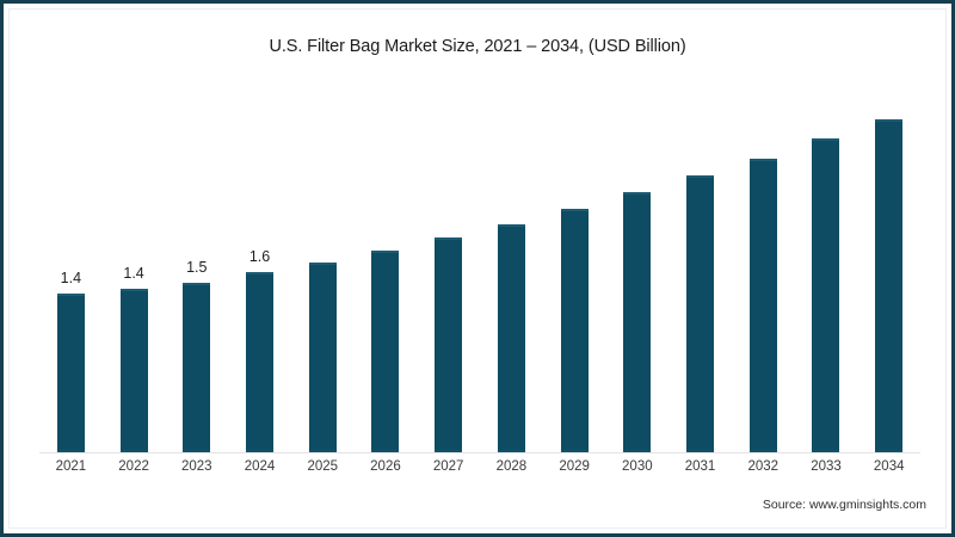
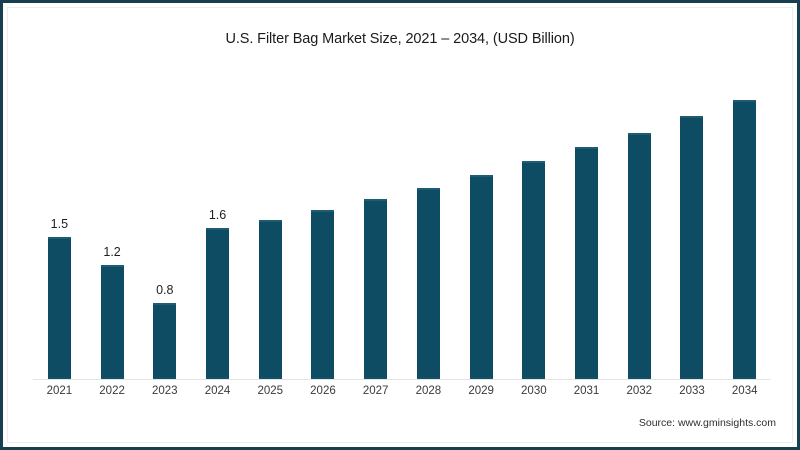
2021: 1.4 -> 1.5
2022: 1.4 -> 1.2
2023: 1.5 -> 0.8
